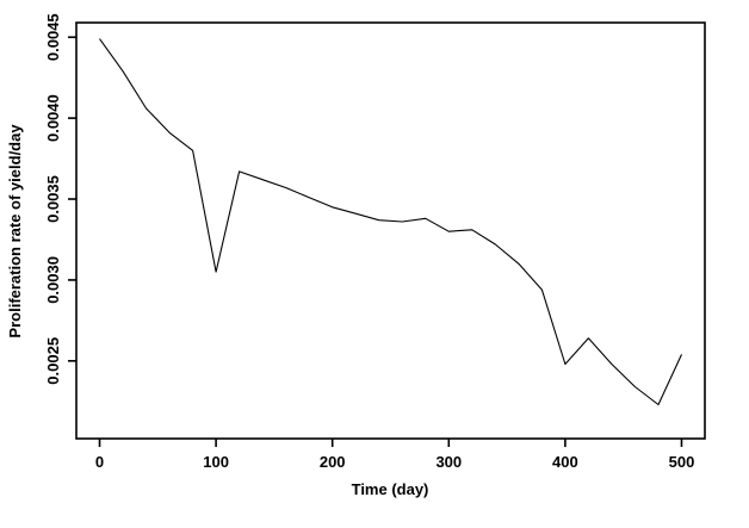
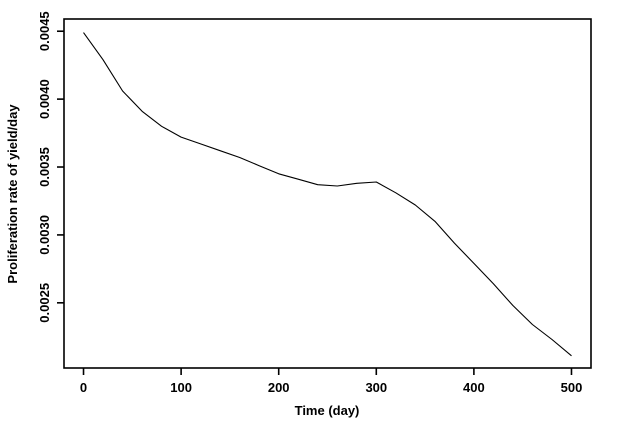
100: 0.00305 -> 0.00372
300: 0.00330 -> 0.00339
400: 0.00248 -> 0.00279
500: 0.00254 -> 0.00211
